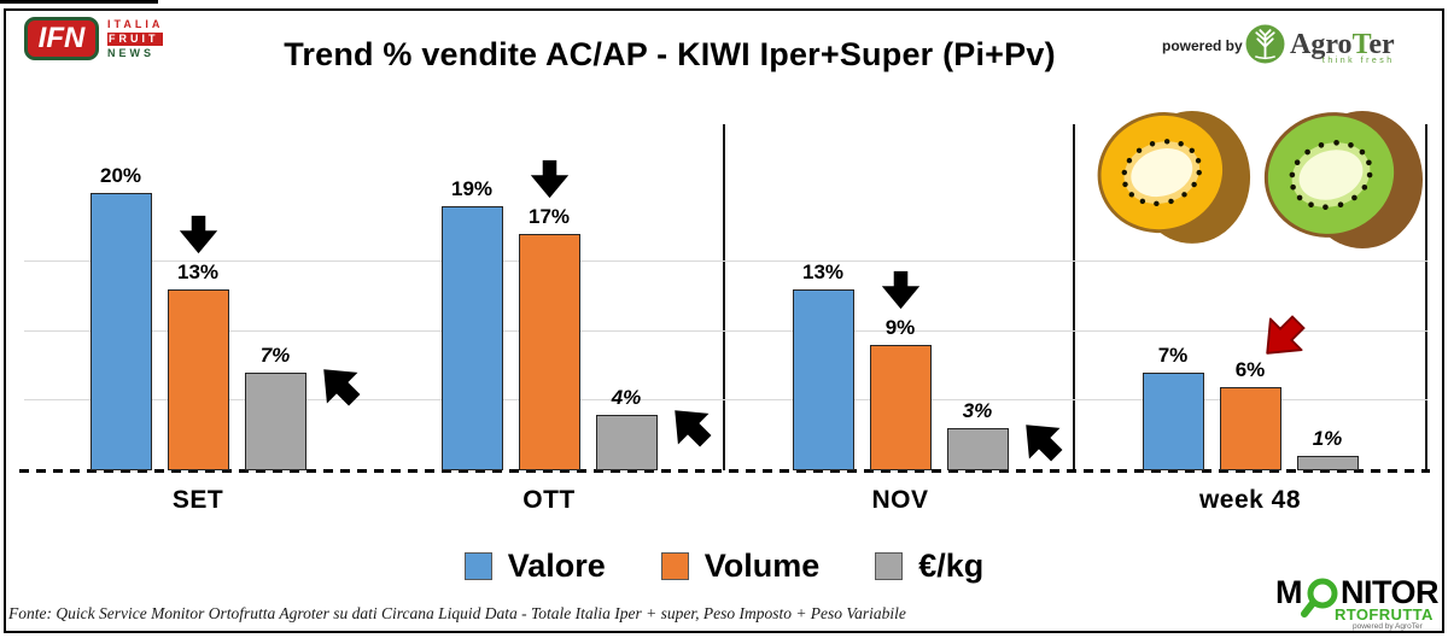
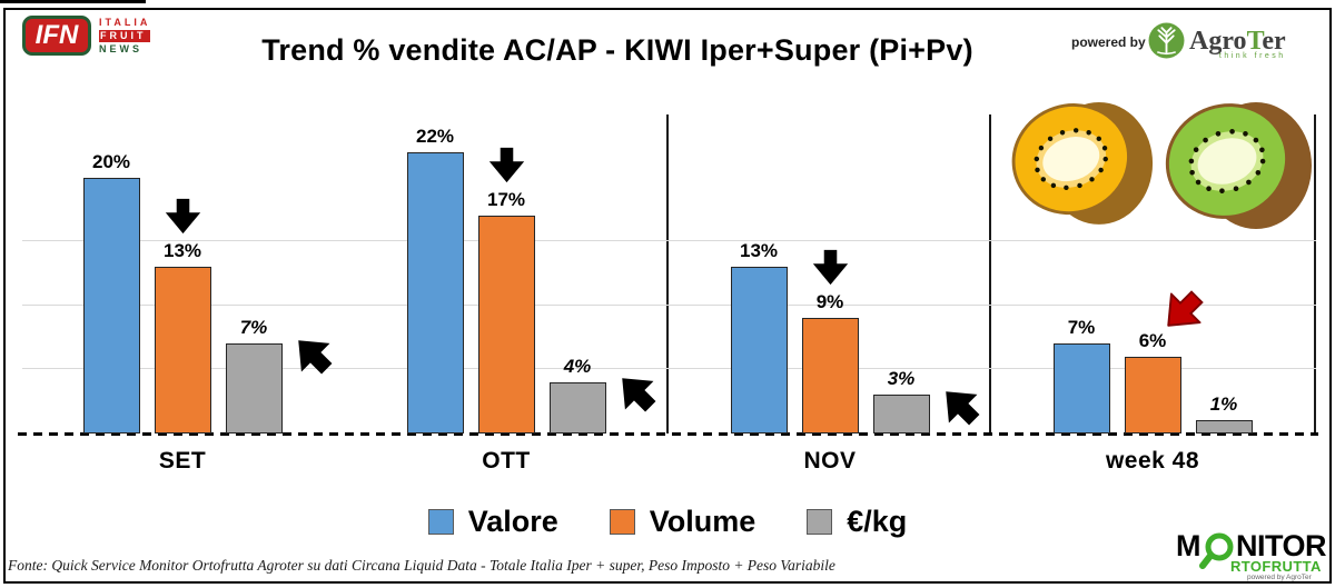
Valore/OTT: 19% -> 22%
